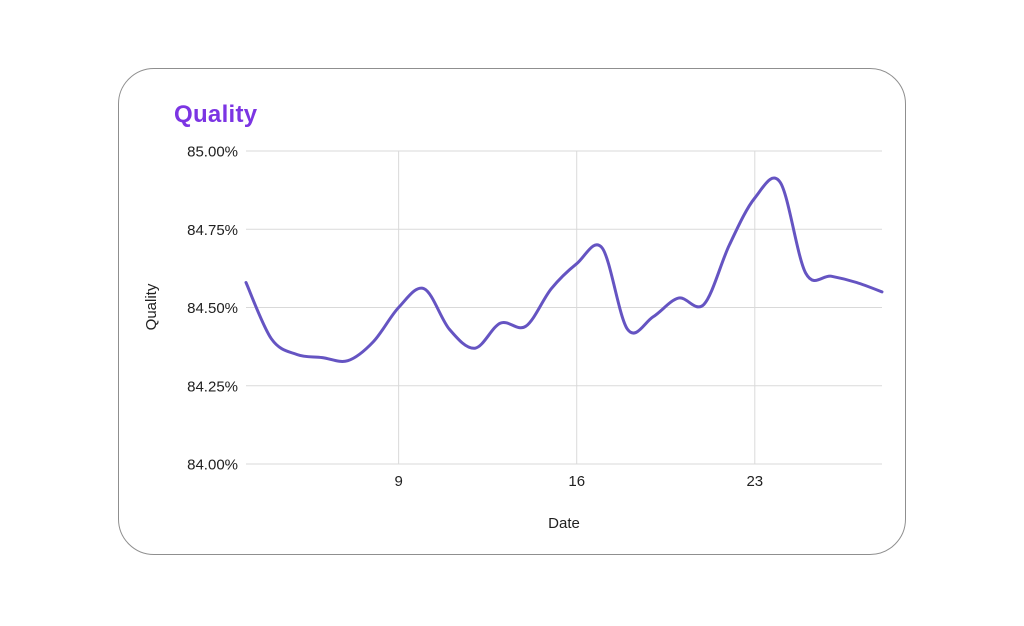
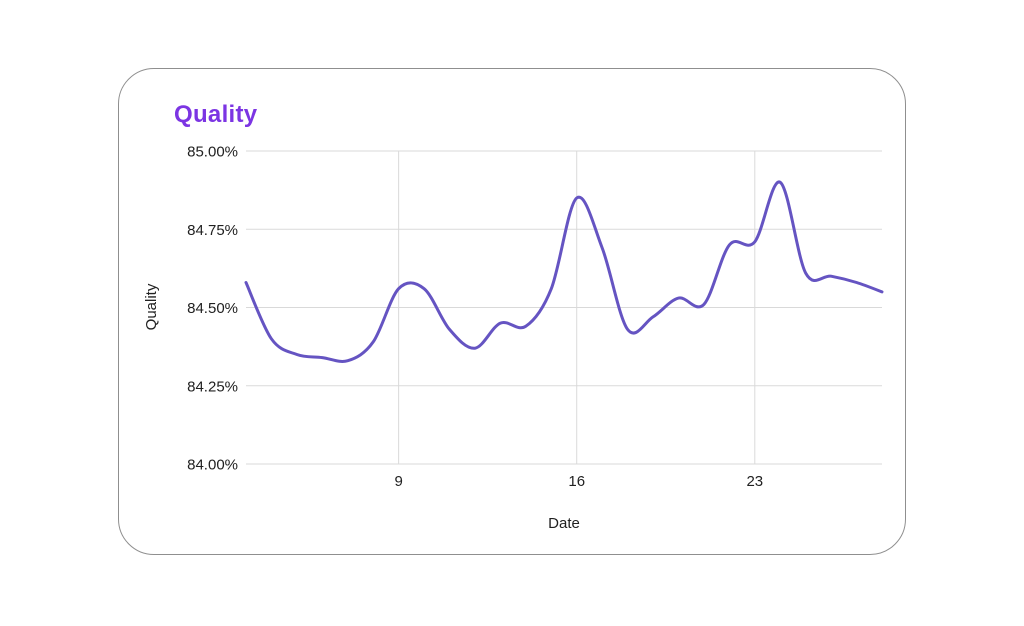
9: 84.50% -> 84.56%
16: 84.64% -> 84.85%
23: 84.85% -> 84.71%
